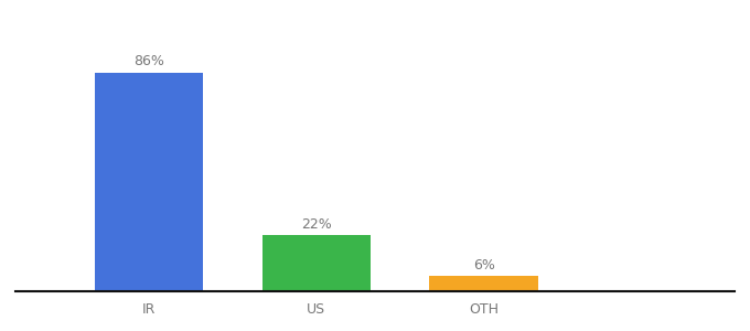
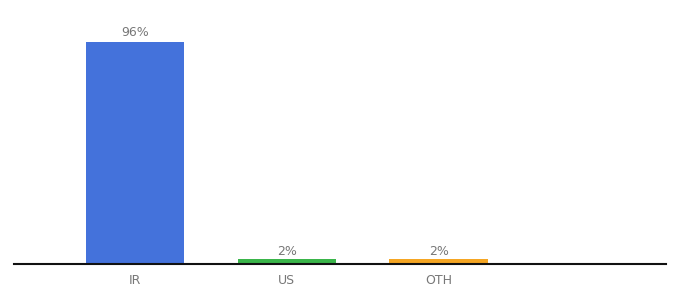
IR: 86% -> 96%
US: 22% -> 2%
OTH: 6% -> 2%
